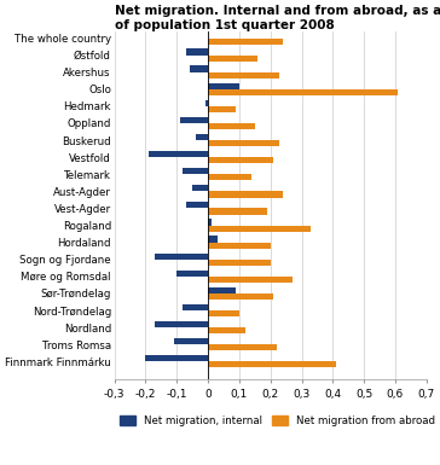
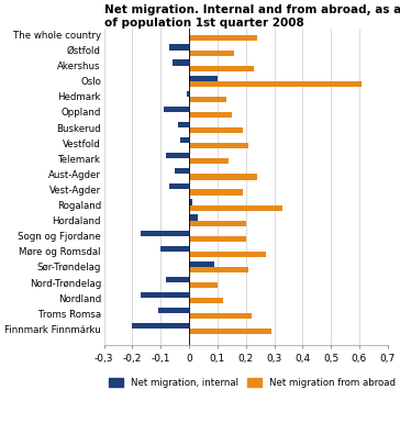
Net migration from abroad/Hedmark: 0,09 -> 0,13
Net migration from abroad/Buskerud: 0,23 -> 0,19
Net migration, internal/Vestfold: -0,19 -> -0,03
Net migration from abroad/Finnmark Finnmárku: 0,41 -> 0,29
